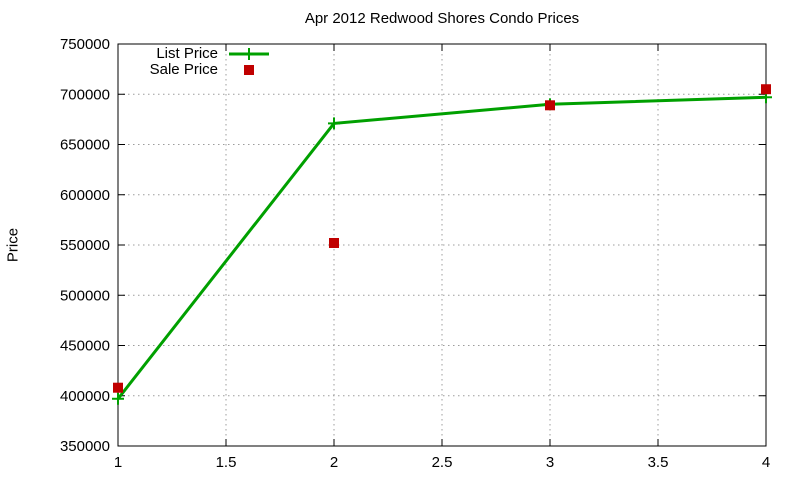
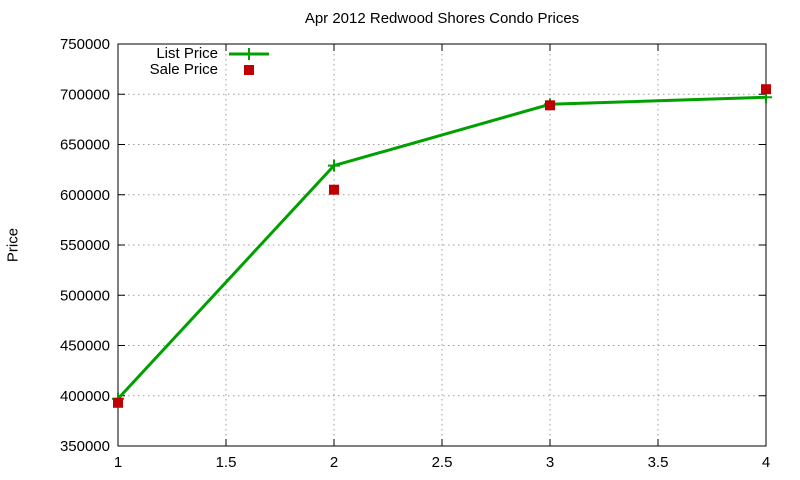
Sale Price/1: 408000 -> 393000
List Price/2: 671000 -> 629000
Sale Price/2: 552000 -> 605000
